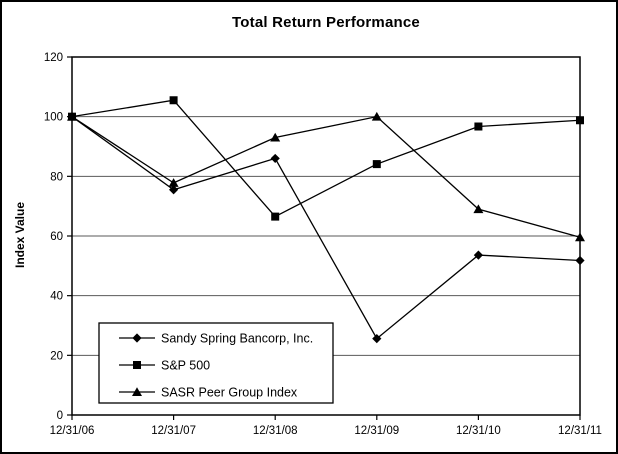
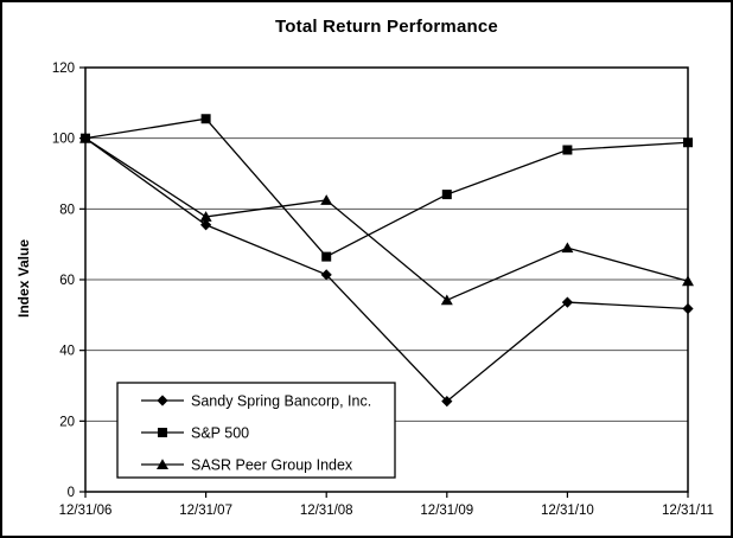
Sandy Spring Bancorp, Inc./12/31/08: 86 -> 61
SASR Peer Group Index/12/31/08: 93 -> 82
SASR Peer Group Index/12/31/09: 100 -> 54
